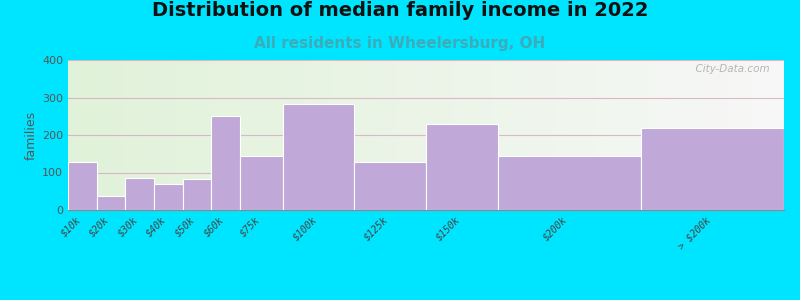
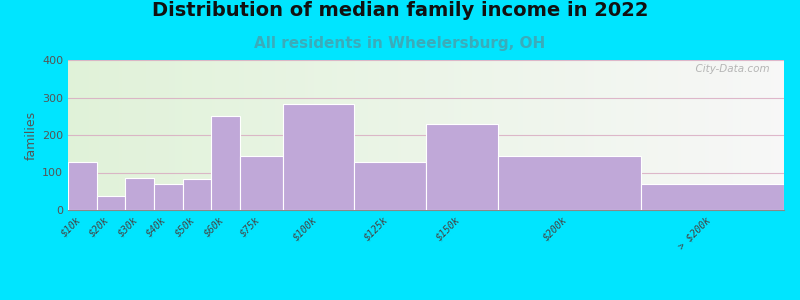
> $200k: 218 -> 70
